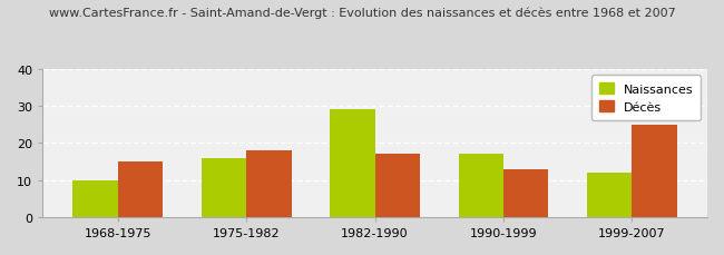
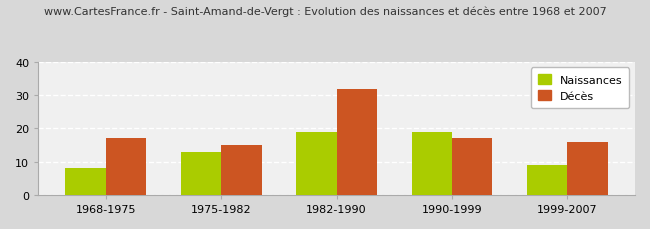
Naissances/1968-1975: 10 -> 8
Décès/1968-1975: 15 -> 17
Naissances/1975-1982: 16 -> 13
Décès/1975-1982: 18 -> 15
Naissances/1982-1990: 29 -> 19
Décès/1982-1990: 17 -> 32
Naissances/1990-1999: 17 -> 19
Décès/1990-1999: 13 -> 17
Naissances/1999-2007: 12 -> 9
Décès/1999-2007: 25 -> 16
